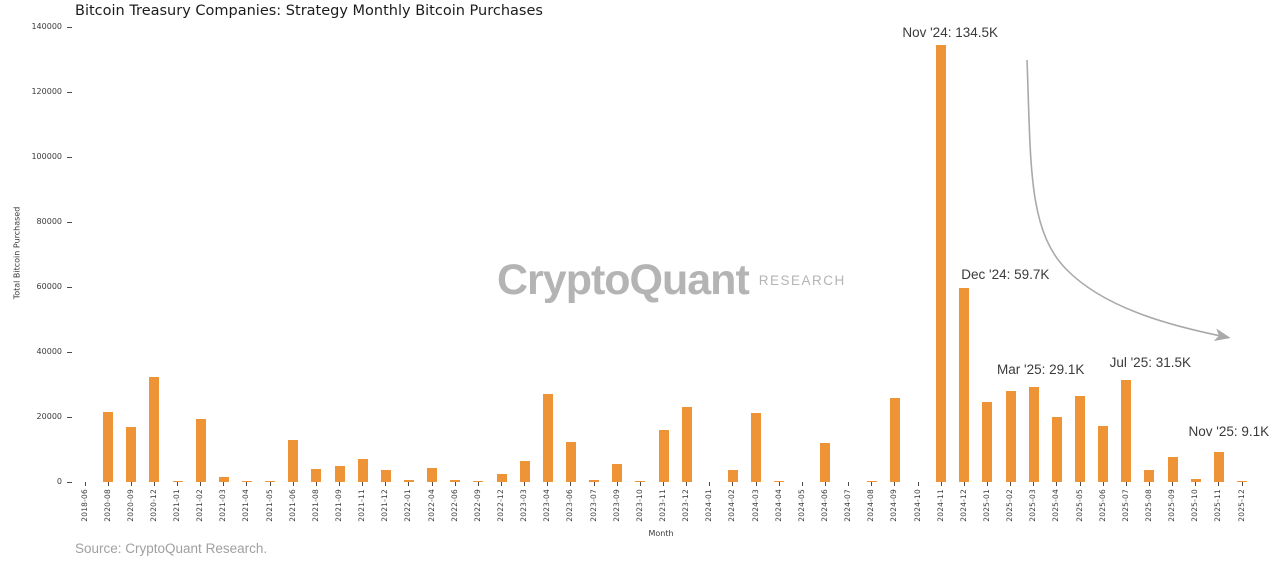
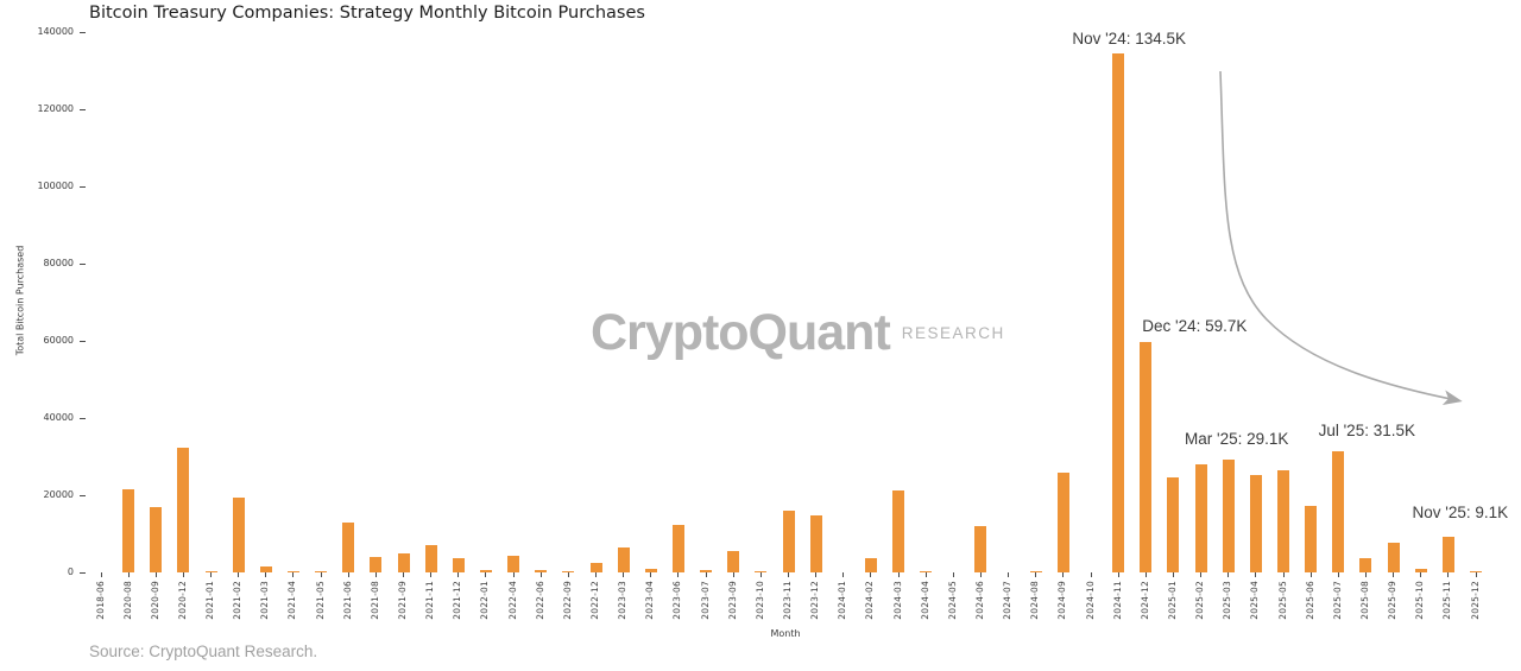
2023-04: 27000 -> 1000
2023-12: 23000 -> 15000
2025-04: 20000 -> 25000
